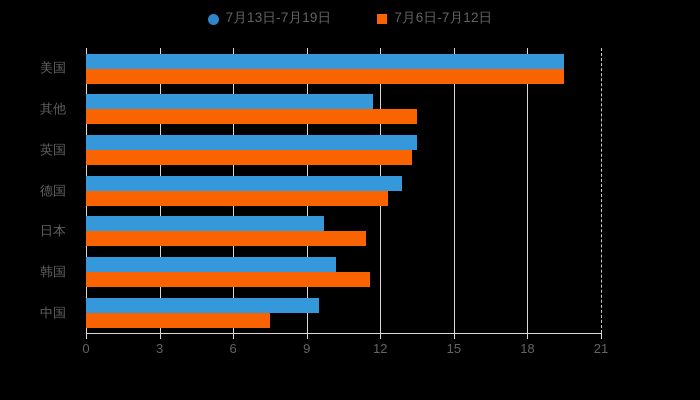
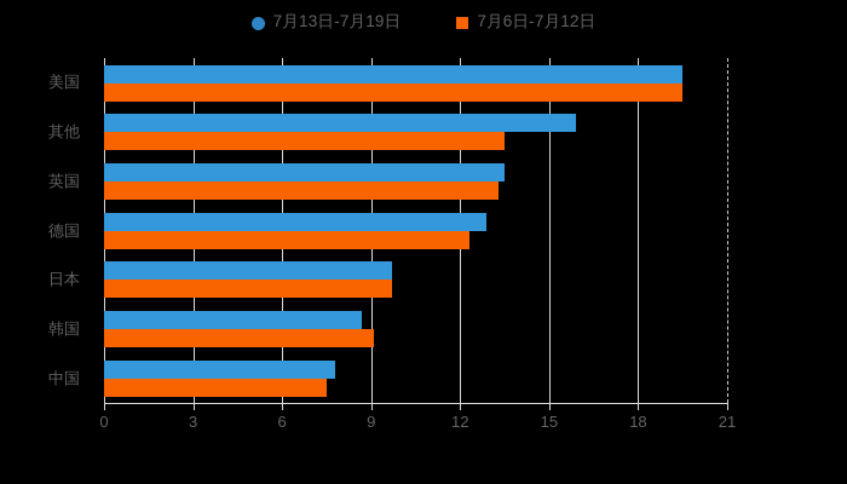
7月13日-7月19日/其他: 11.7 -> 15.9
7月6日-7月12日/日本: 11.4 -> 9.7
7月13日-7月19日/韩国: 10.2 -> 8.7
7月6日-7月12日/韩国: 11.6 -> 9.1
7月13日-7月19日/中国: 9.5 -> 7.8
